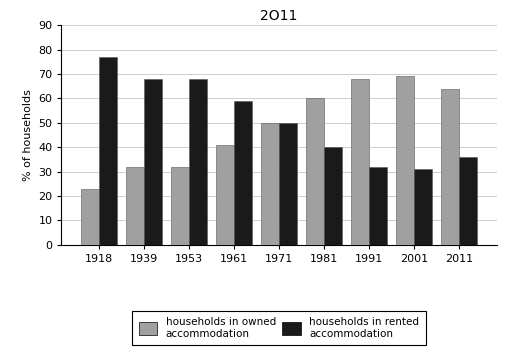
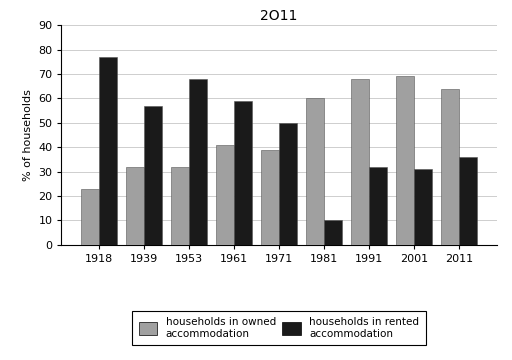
households in rented accommodation/1939: 68 -> 57
households in owned accommodation/1971: 50 -> 39
households in rented accommodation/1981: 40 -> 10
